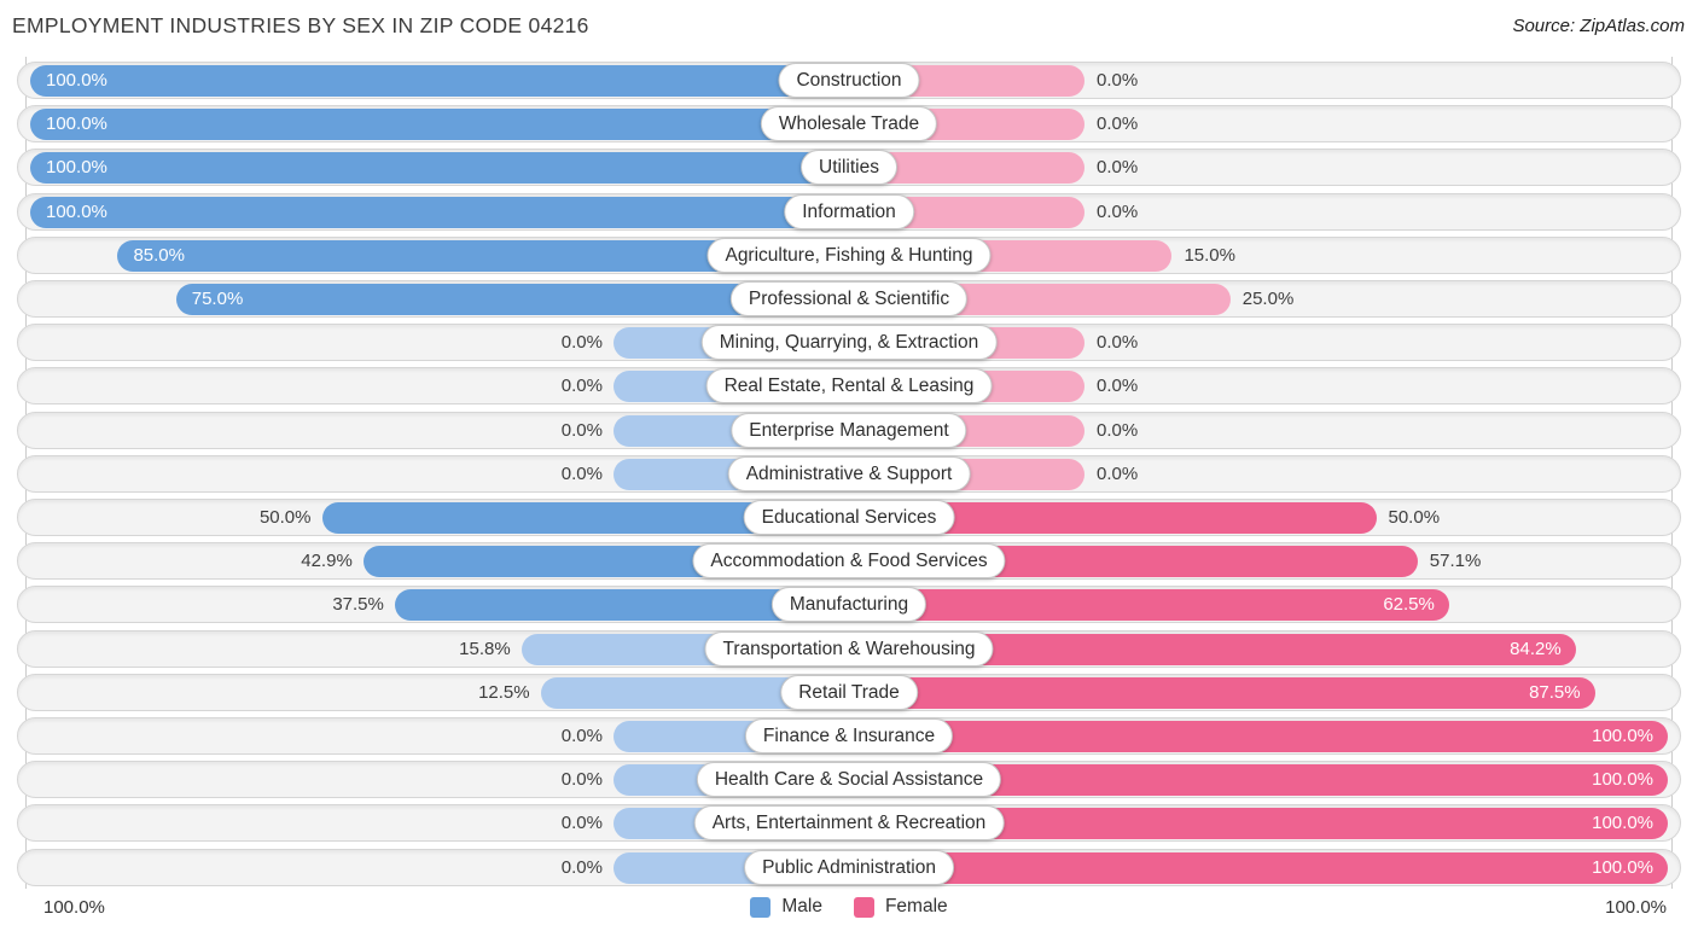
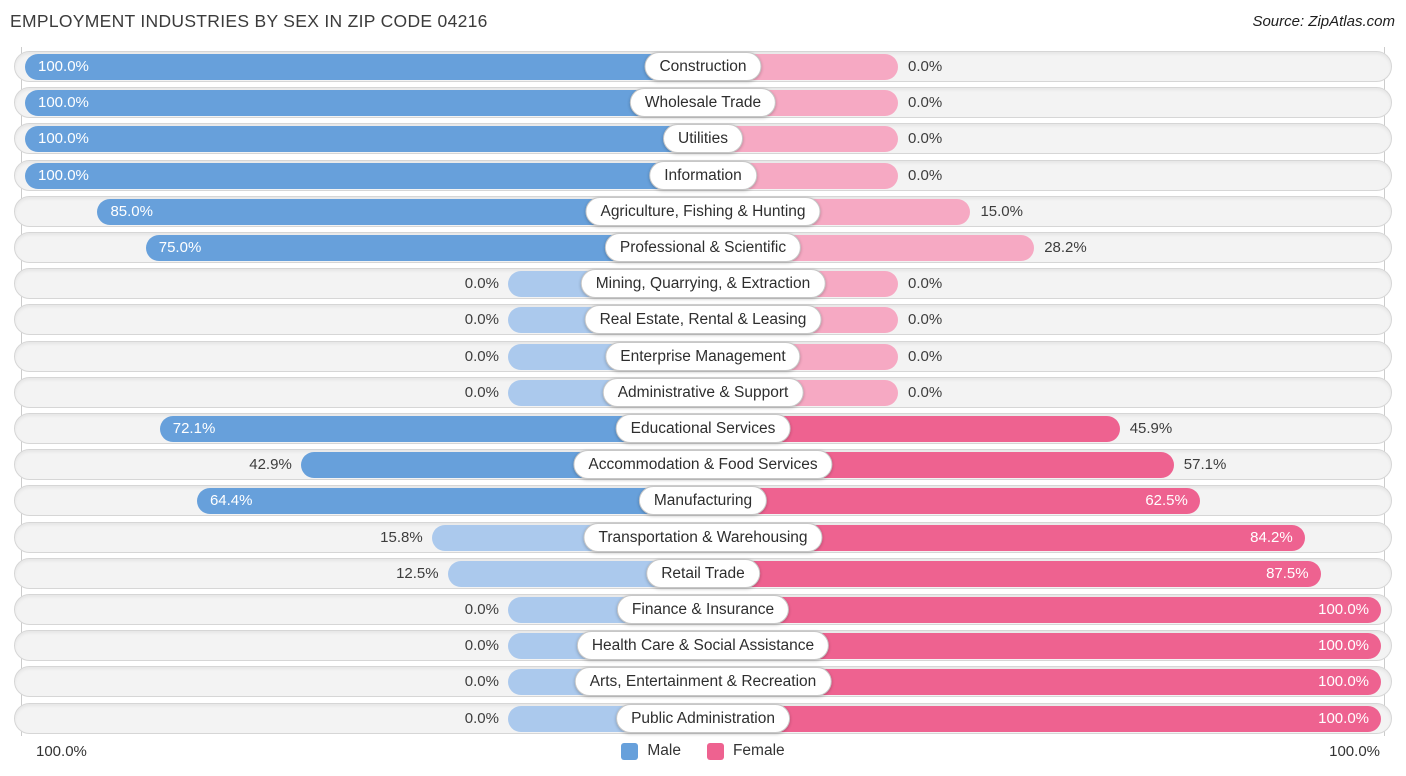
Female/Professional & Scientific: 25.0% -> 28.2%
Male/Educational Services: 50.0% -> 72.1%
Female/Educational Services: 50.0% -> 45.9%
Male/Manufacturing: 37.5% -> 64.4%
